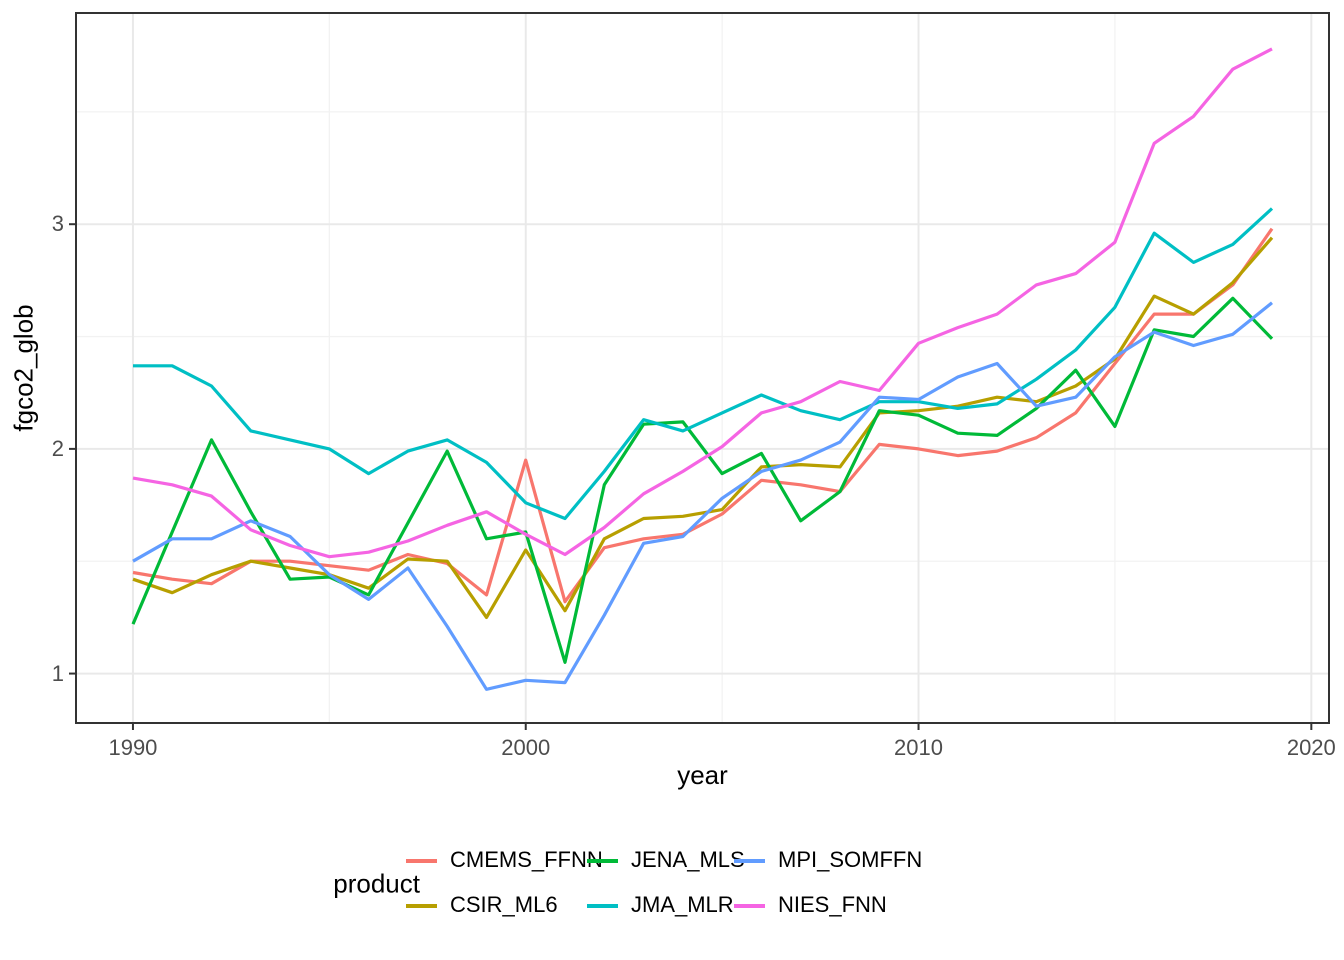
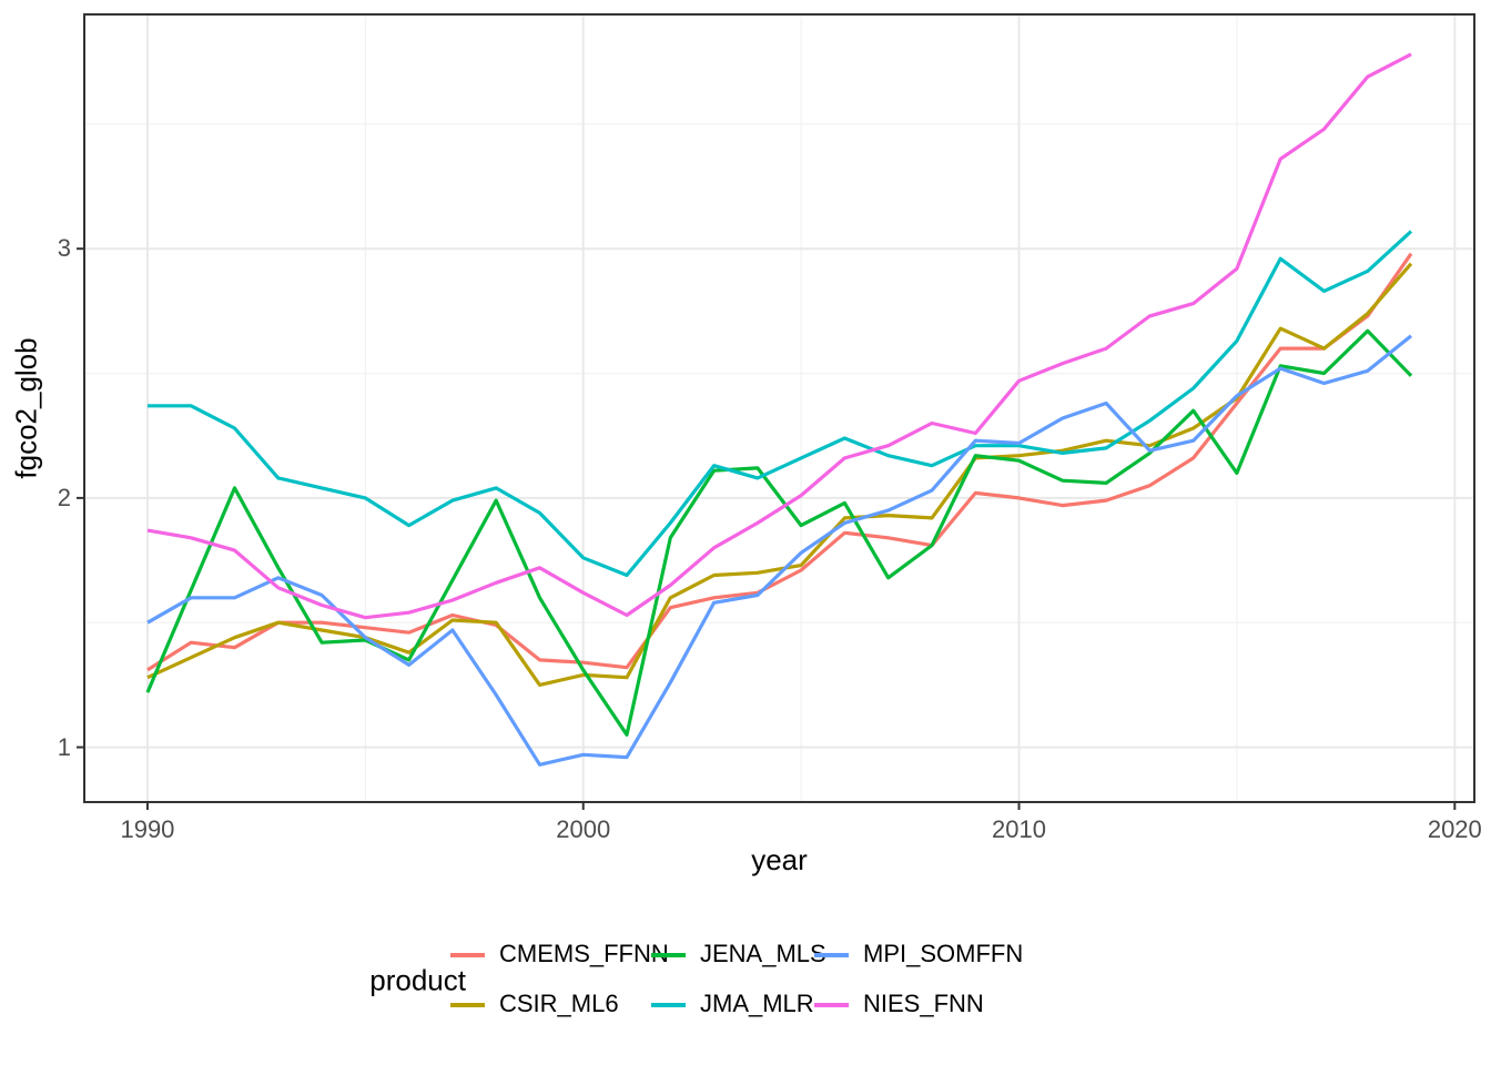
CMEMS_FFNN/1990: 1.45 -> 1.31
CSIR_ML6/1990: 1.42 -> 1.28
CMEMS_FFNN/2000: 1.95 -> 1.34
CSIR_ML6/2000: 1.55 -> 1.29
JENA_MLS/2000: 1.63 -> 1.31
